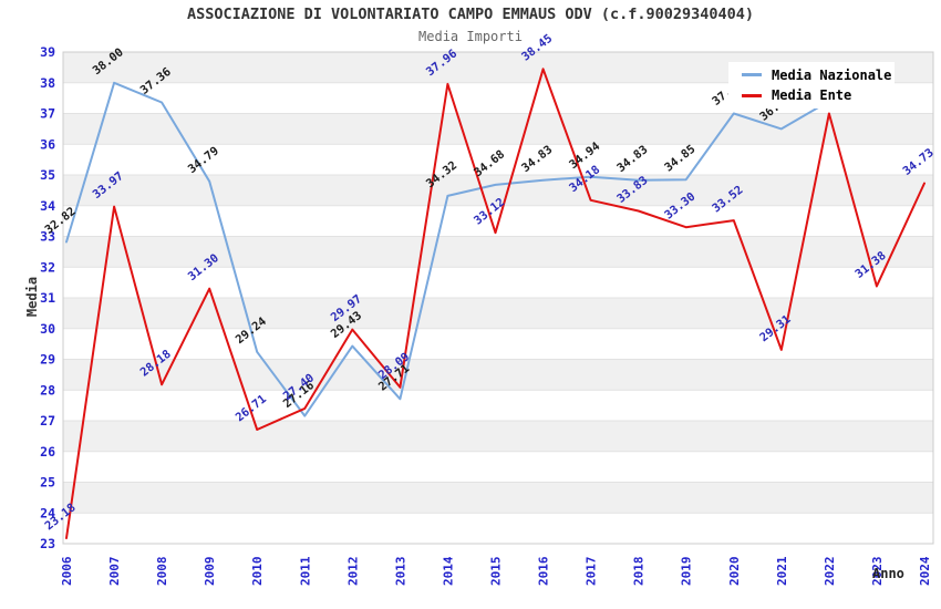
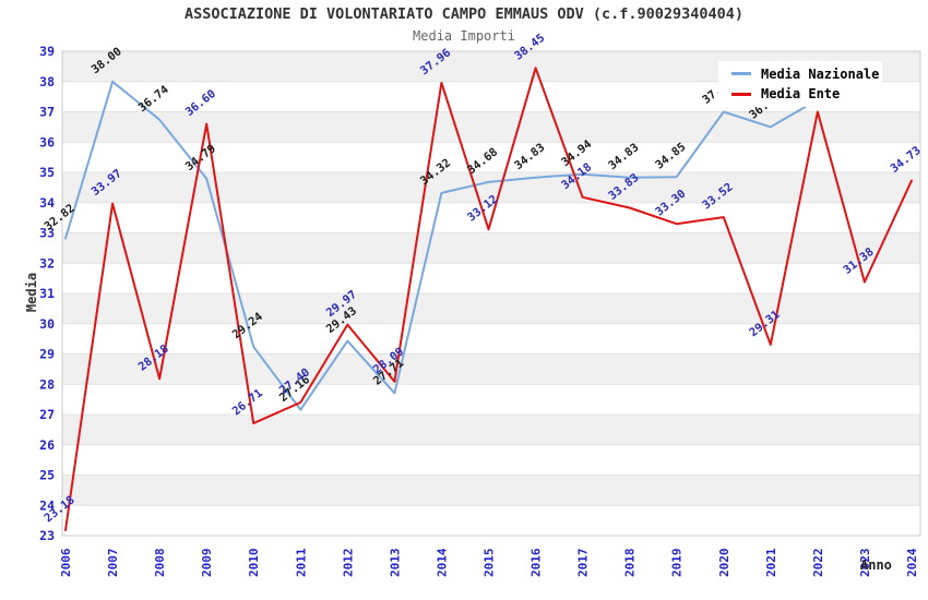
Media Nazionale/2008: 37.36 -> 36.74
Media Ente/2009: 31.30 -> 36.60
